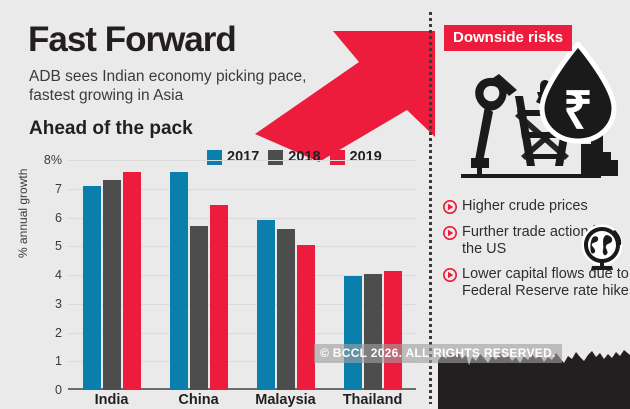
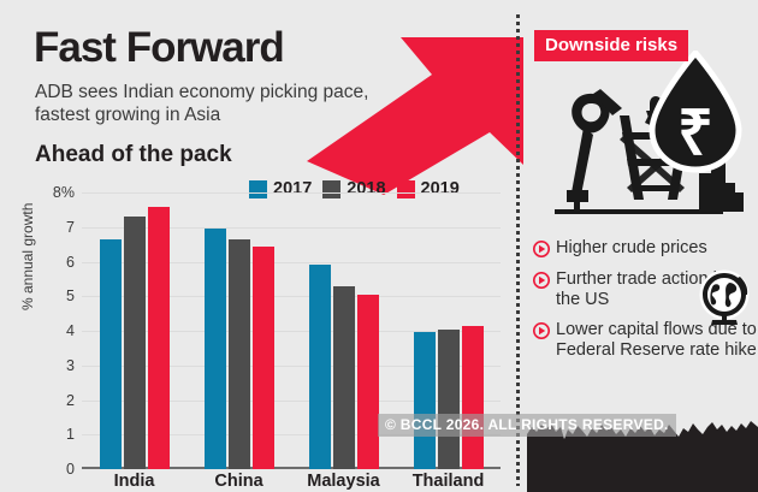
2017/India: 7.1% -> 6.7%
2017/China: 7.6% -> 7.0%
2018/China: 5.7% -> 6.7%
2018/Malaysia: 5.6% -> 5.3%
